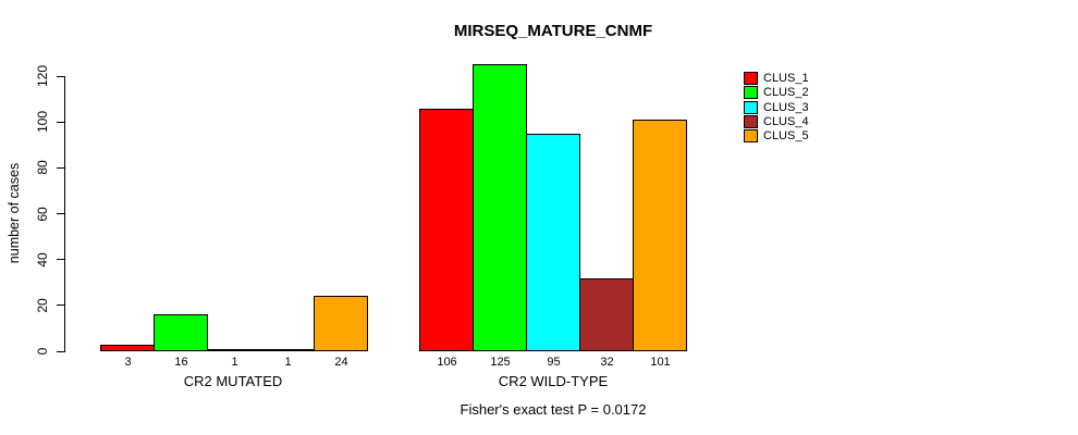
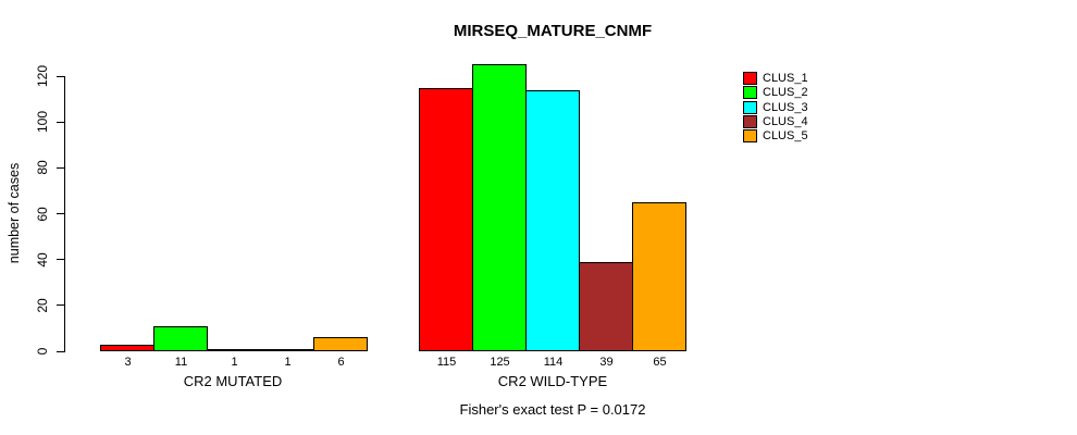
CLUS_2/CR2 MUTATED: 16 -> 11
CLUS_5/CR2 MUTATED: 24 -> 6
CLUS_1/CR2 WILD-TYPE: 106 -> 115
CLUS_3/CR2 WILD-TYPE: 95 -> 114
CLUS_4/CR2 WILD-TYPE: 32 -> 39
CLUS_5/CR2 WILD-TYPE: 101 -> 65
